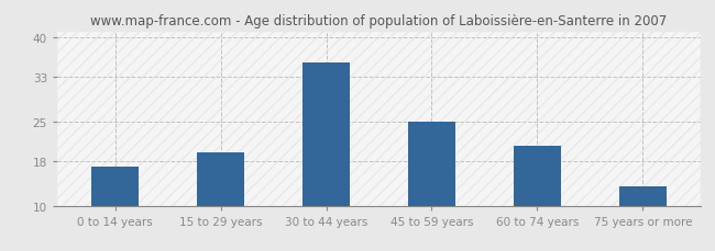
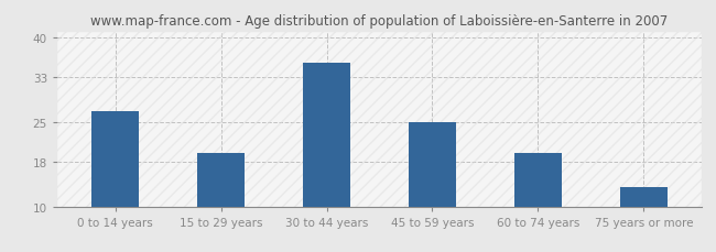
0 to 14 years: 17.0 -> 27.0
60 to 74 years: 20.6 -> 19.5
